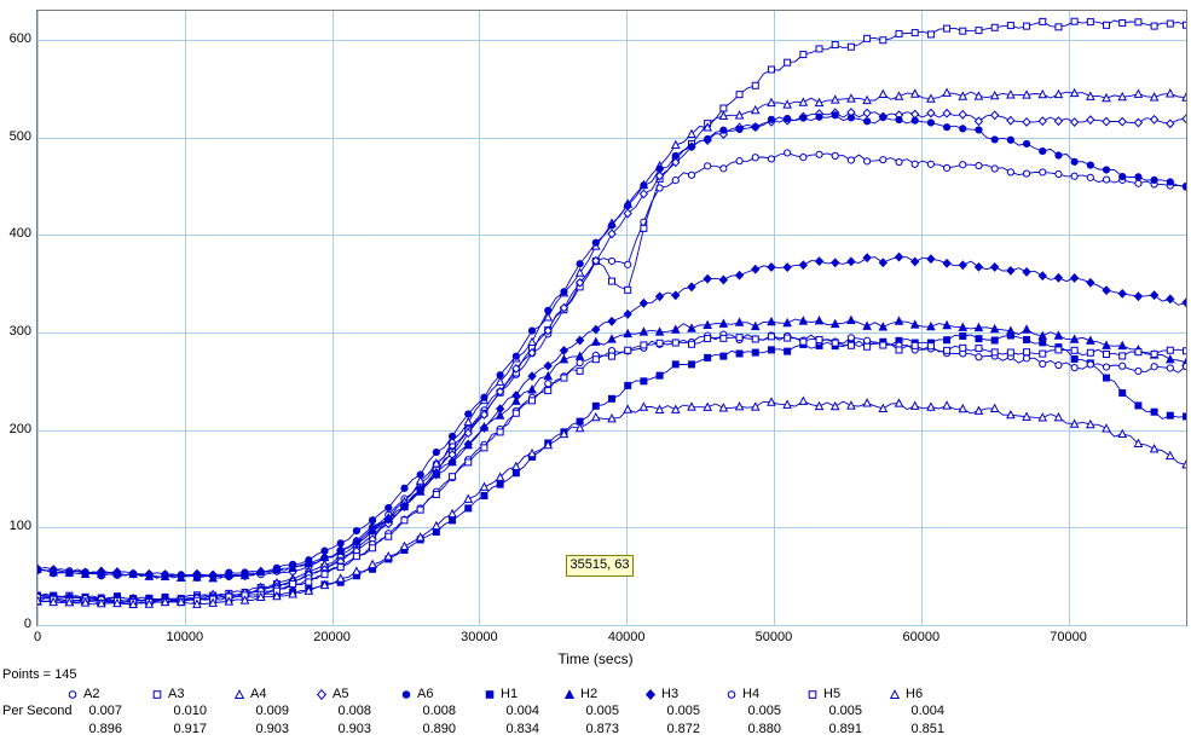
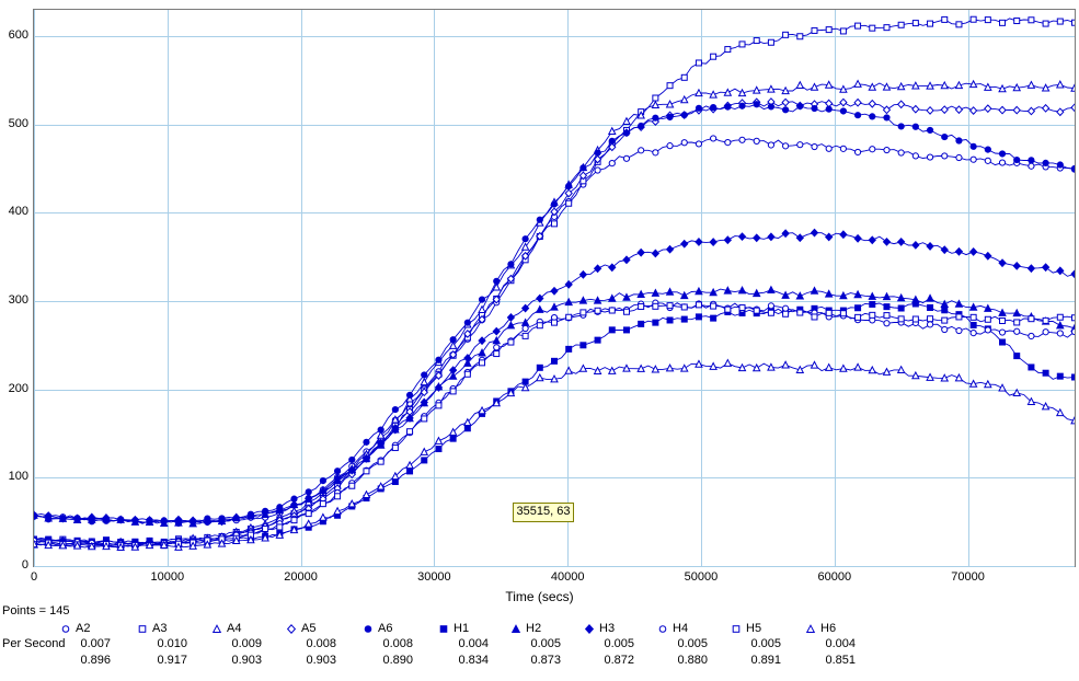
A2/40000: 370 -> 420
A3/40000: 340 -> 410
